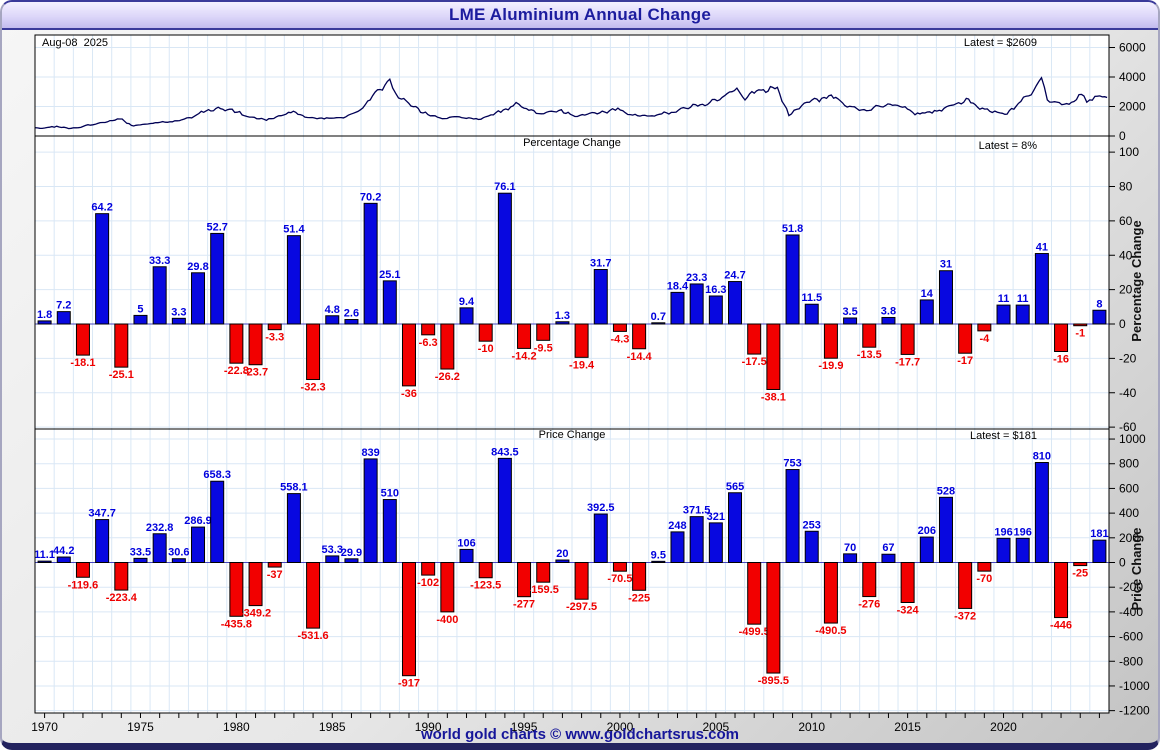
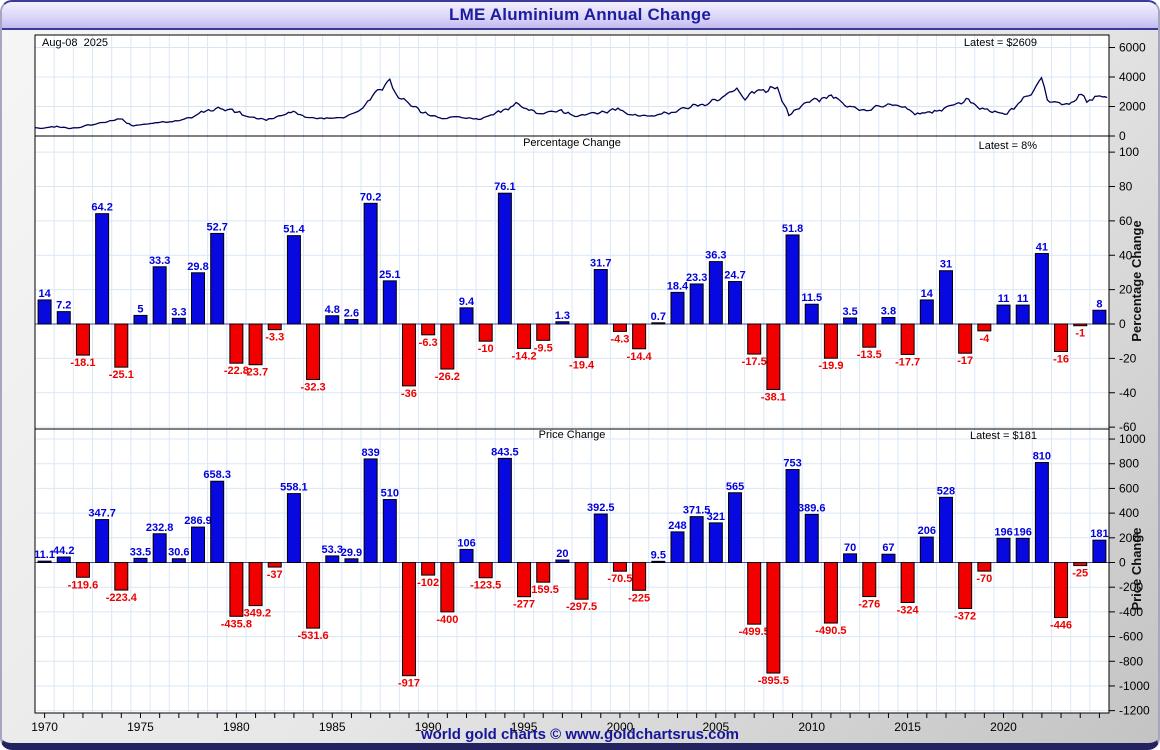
Percentage Change/1970: 1.8 -> 14
Percentage Change/2005: 16.3 -> 36.3
Price Change/2010: 253 -> 389.6
